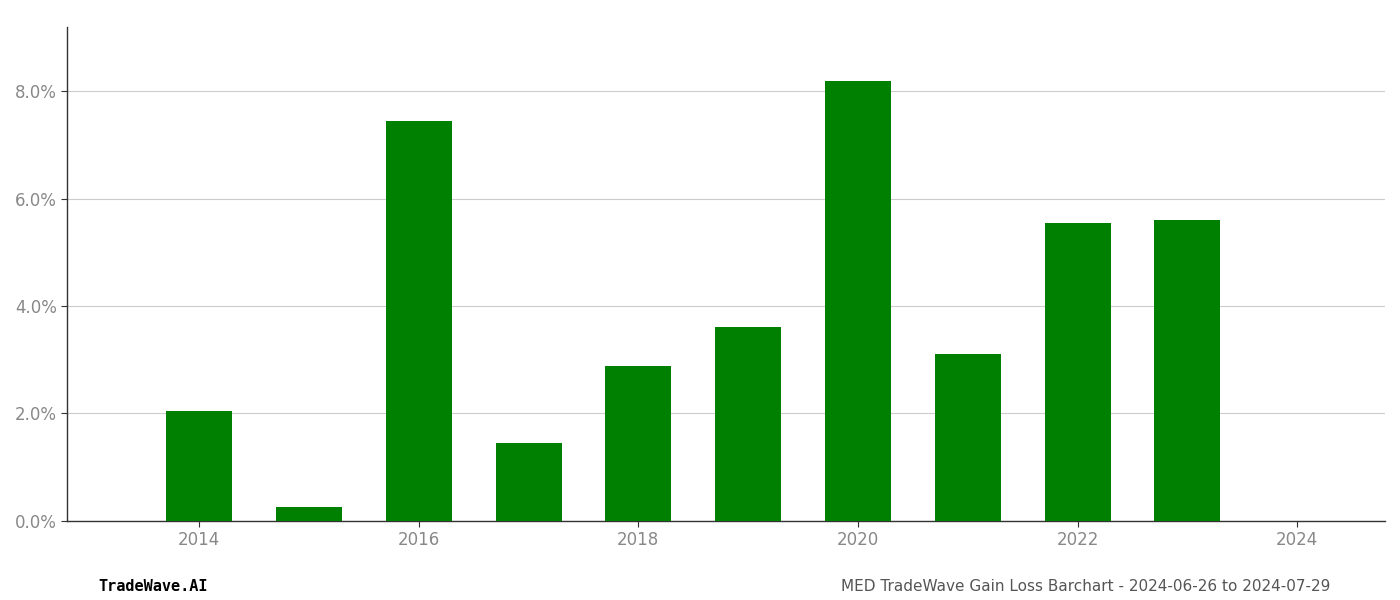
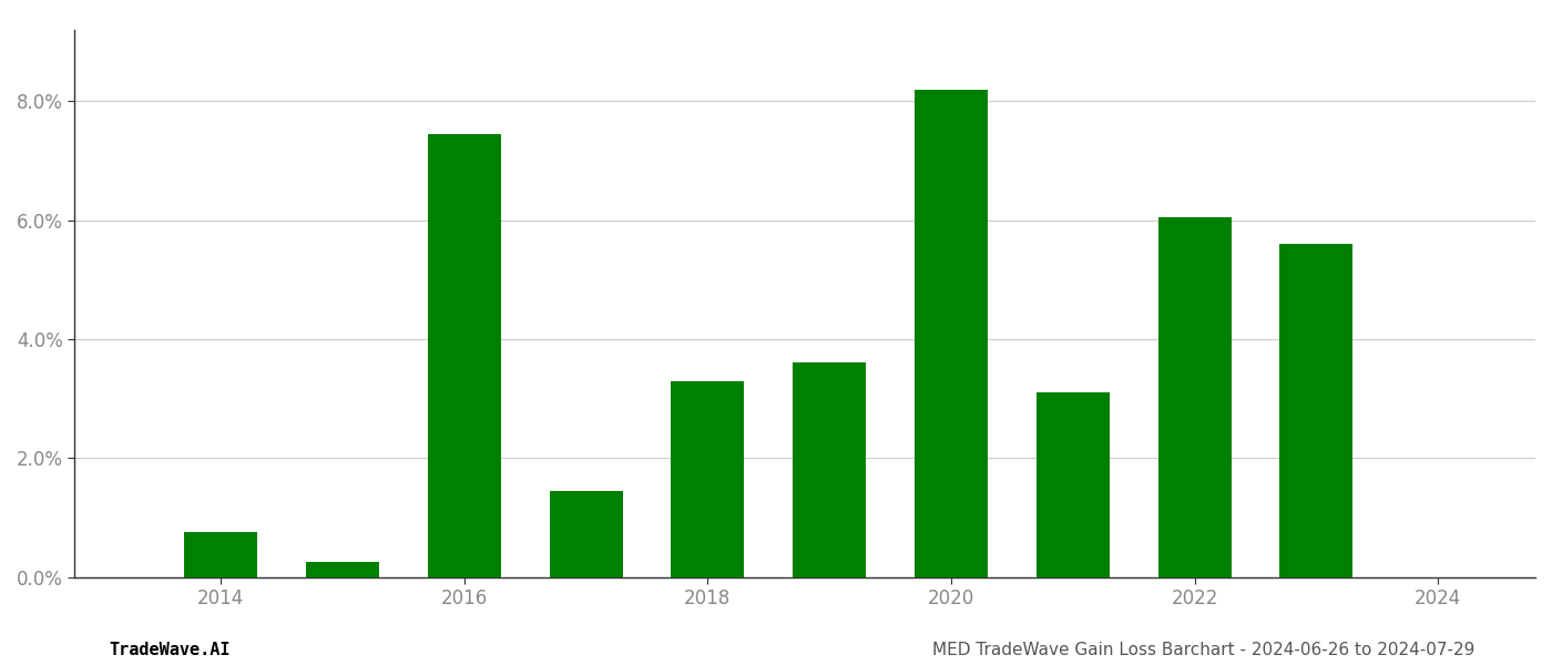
2014: 2.04% -> 0.75%
2018: 2.88% -> 3.30%
2022: 5.54% -> 6.05%
